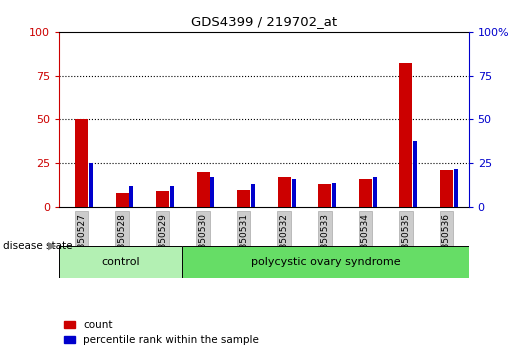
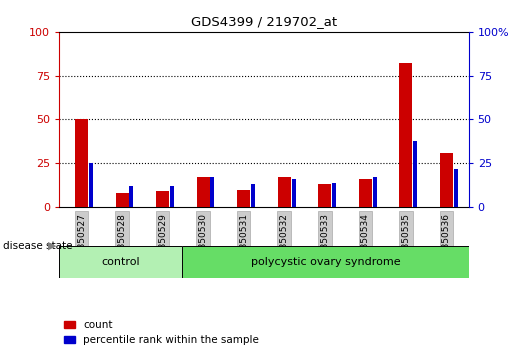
count/GSM850530: 20 -> 17
count/GSM850536: 21 -> 31
